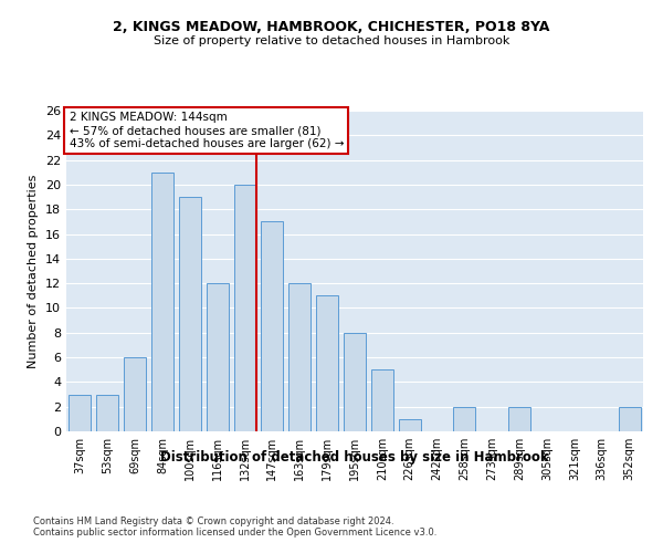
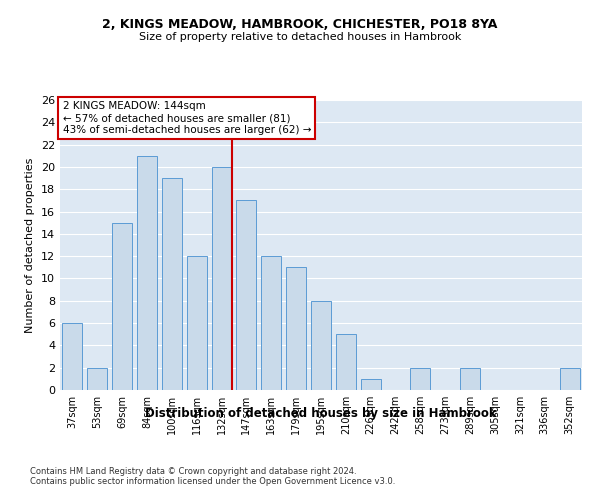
37sqm: 3 -> 6
53sqm: 3 -> 2
69sqm: 6 -> 15
